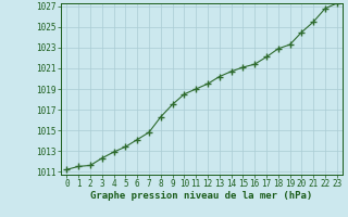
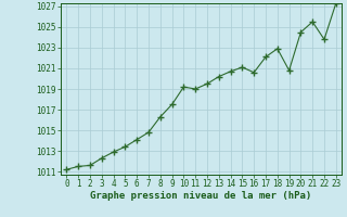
10: 1018.5 -> 1019.2
16: 1021.4 -> 1020.6
19: 1023.3 -> 1020.8
22: 1026.8 -> 1023.8
